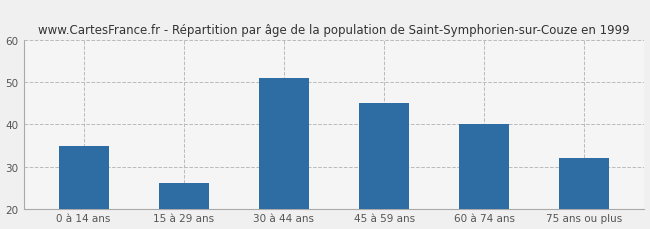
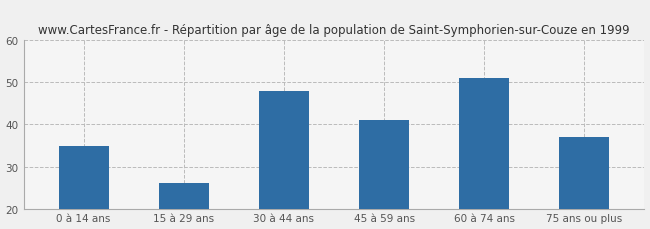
30 à 44 ans: 51 -> 48
45 à 59 ans: 45 -> 41
60 à 74 ans: 40 -> 51
75 ans ou plus: 32 -> 37
